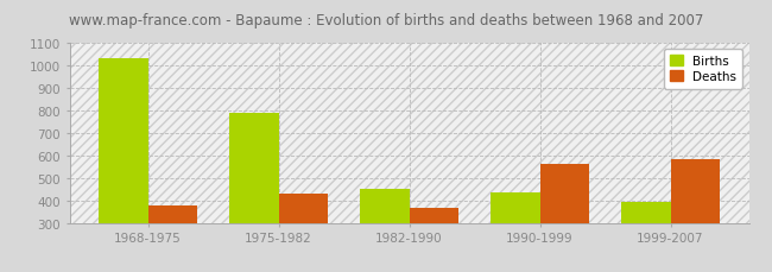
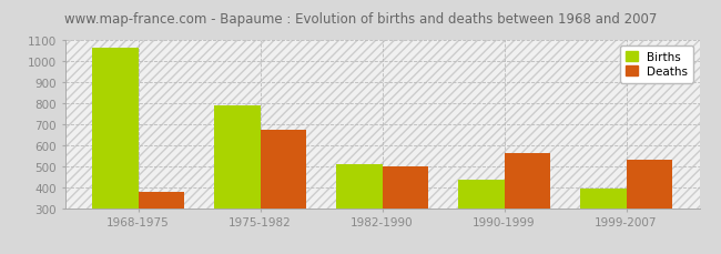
Births/1968-1975: 1030 -> 1060
Deaths/1975-1982: 430 -> 670
Births/1982-1990: 450 -> 510
Deaths/1982-1990: 360 -> 500
Deaths/1999-2007: 580 -> 530
